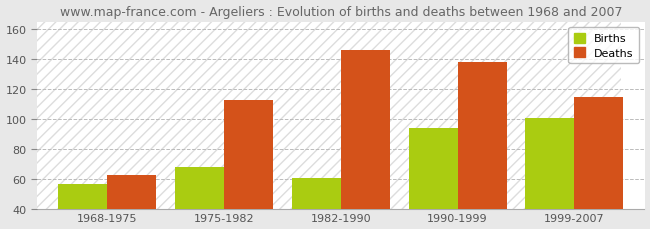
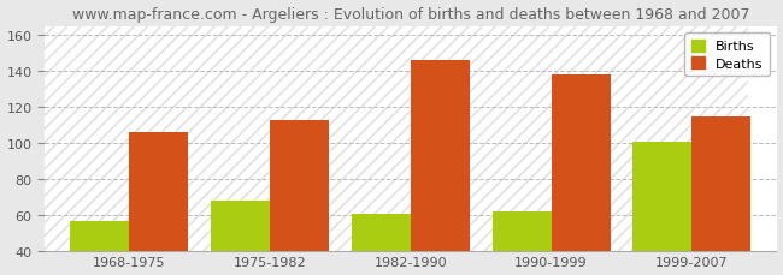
Deaths/1968-1975: 63 -> 106
Births/1990-1999: 94 -> 62
